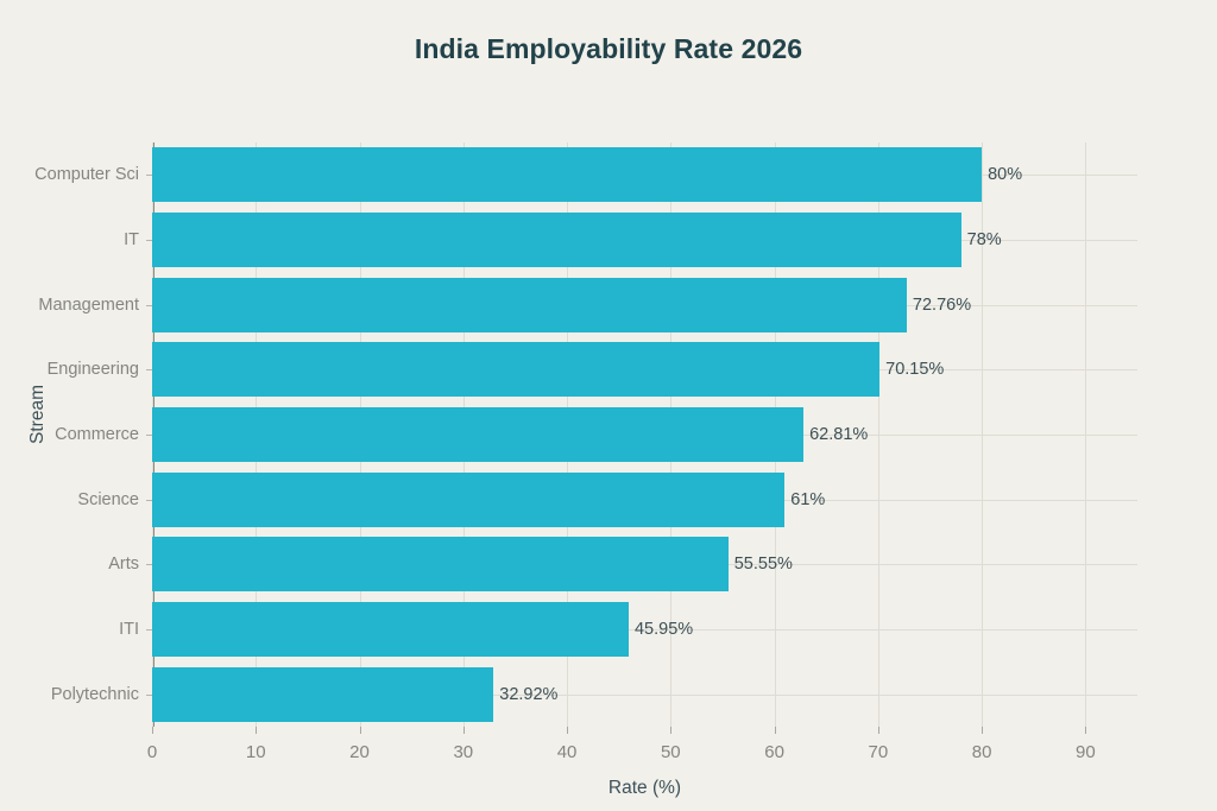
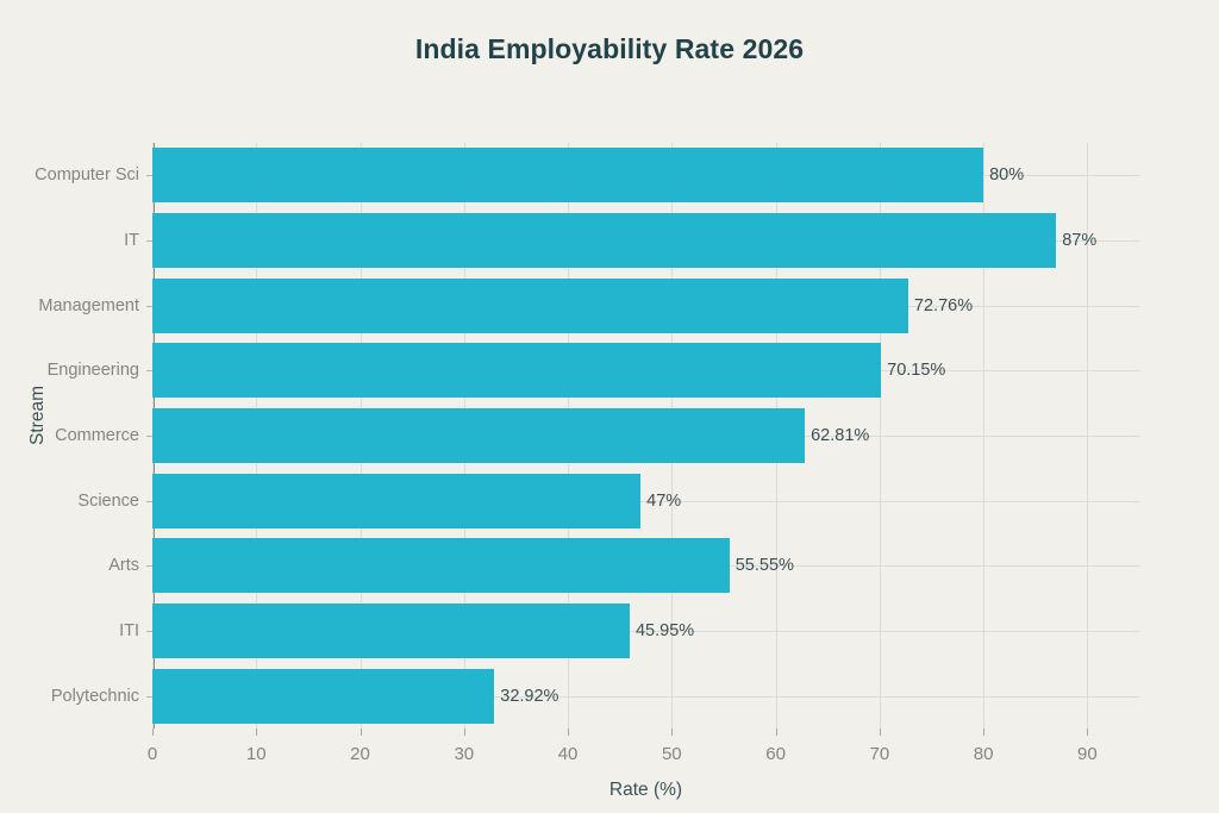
IT: 78% -> 87%
Science: 61% -> 47%
